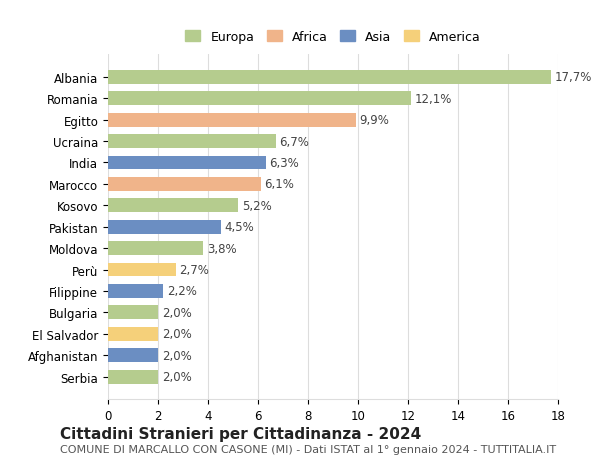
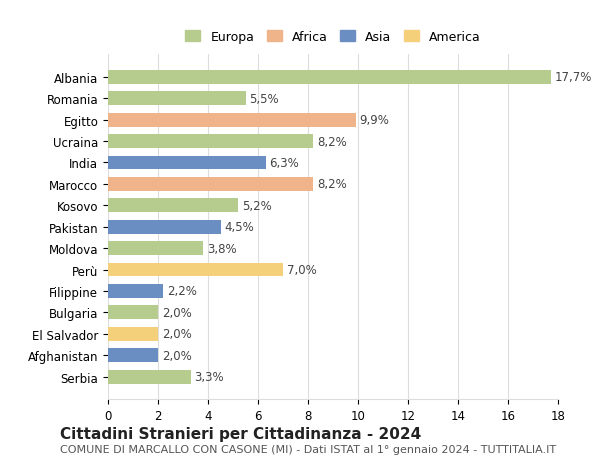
Romania: 12,1% -> 5,5%
Ucraina: 6,7% -> 8,2%
Marocco: 6,1% -> 8,2%
Perù: 2,7% -> 7,0%
Serbia: 2,0% -> 3,3%
